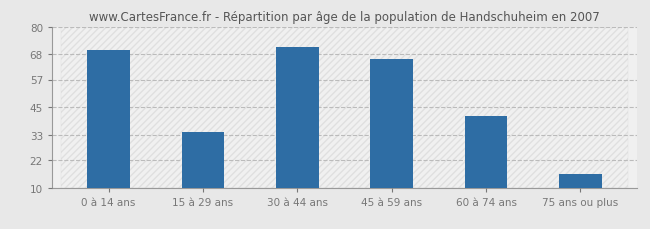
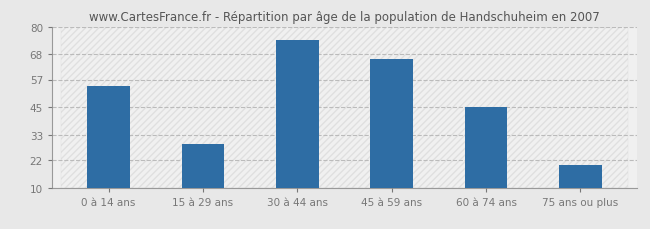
0 à 14 ans: 70 -> 54
15 à 29 ans: 34 -> 29
30 à 44 ans: 71 -> 74
60 à 74 ans: 41 -> 45
75 ans ou plus: 16 -> 20
